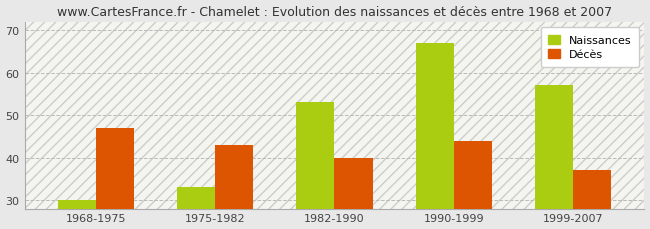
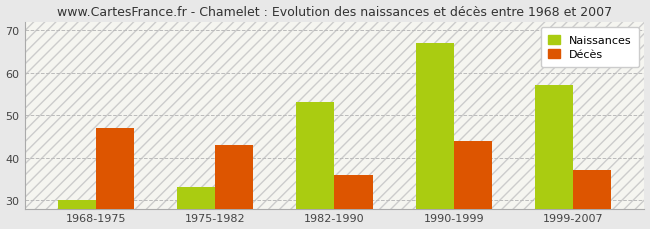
Décès/1982-1990: 40 -> 36
